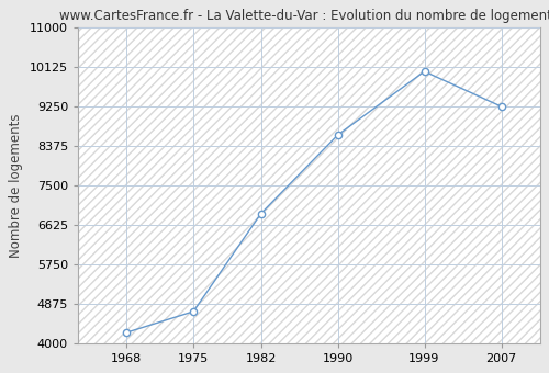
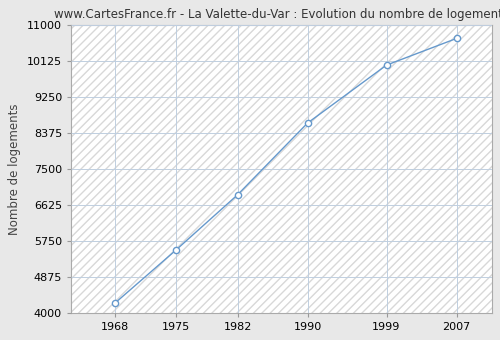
1975: 4700 -> 5530
2007: 9250 -> 10680
